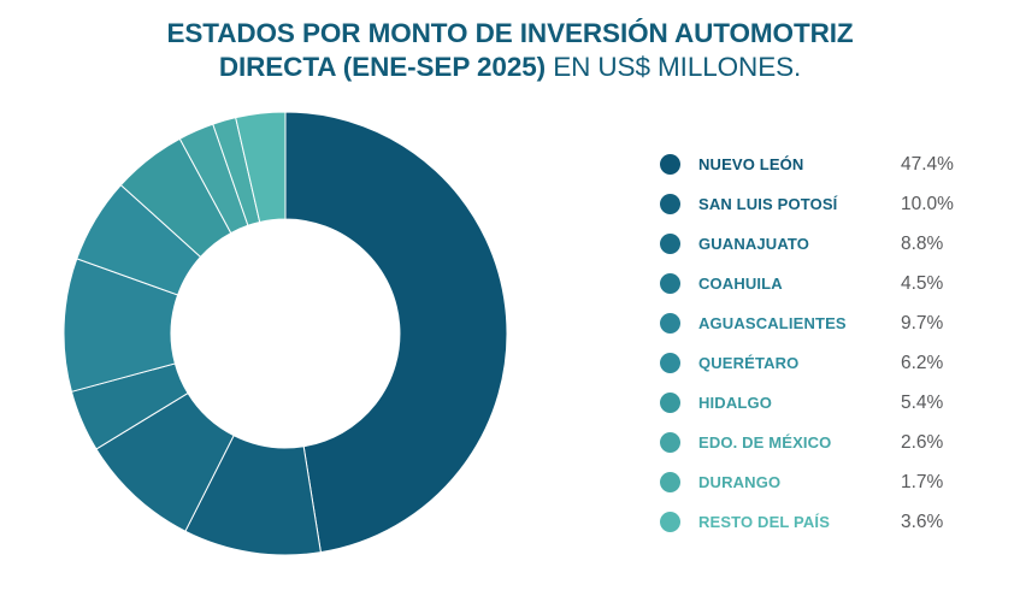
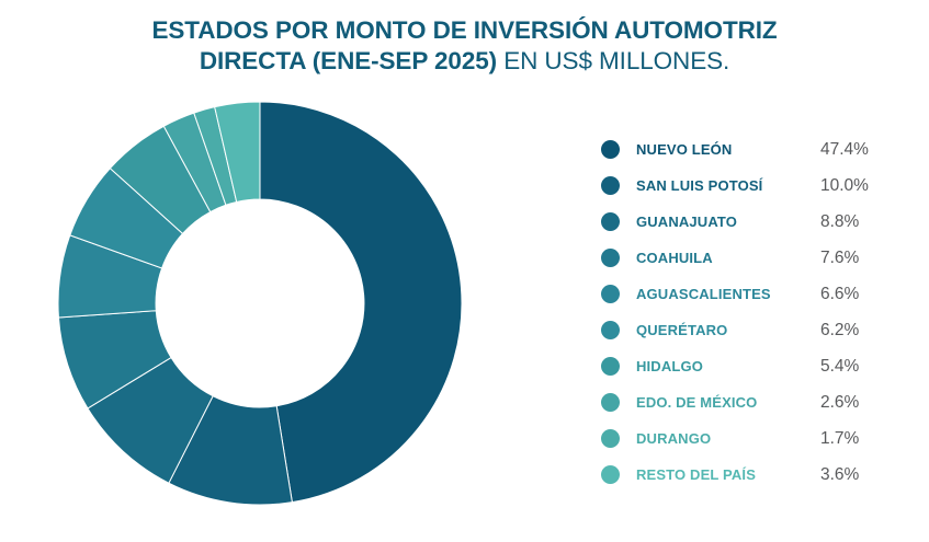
COAHUILA: 4.5% -> 7.6%
AGUASCALIENTES: 9.7% -> 6.6%
